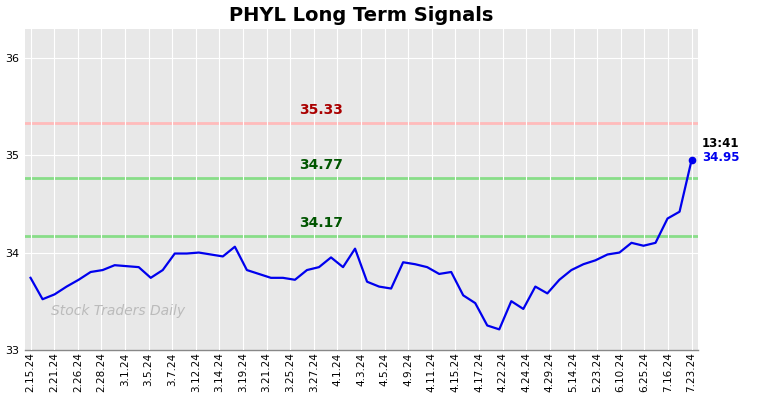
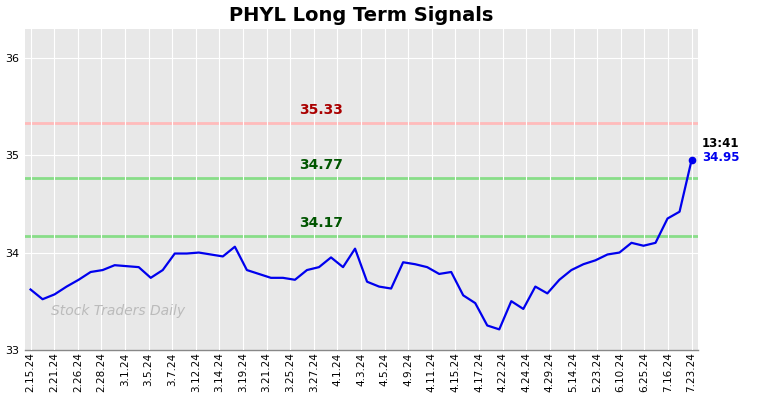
2.15.24: 33.74 -> 33.62
